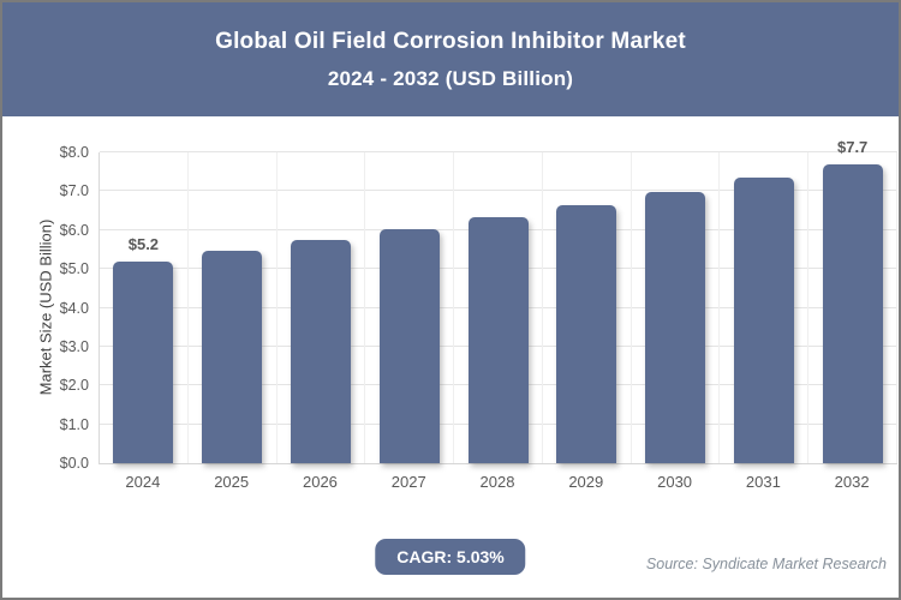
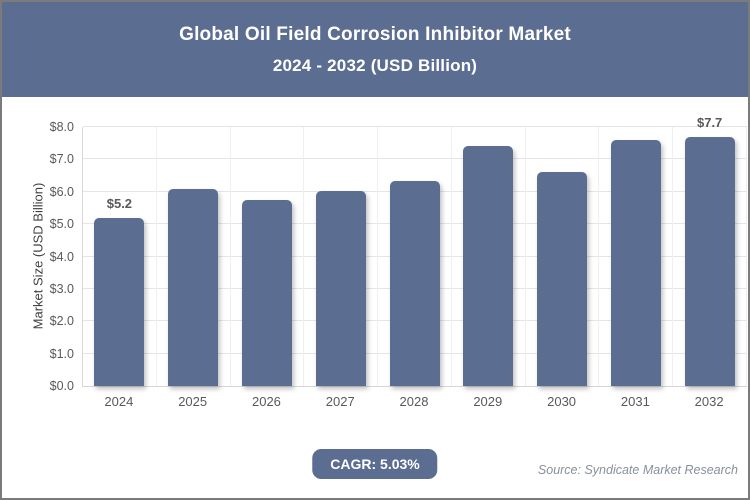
2025: $5.5 -> $6.1
2029: $6.7 -> $7.4
2030: $7.0 -> $6.6
2031: $7.3 -> $7.6
